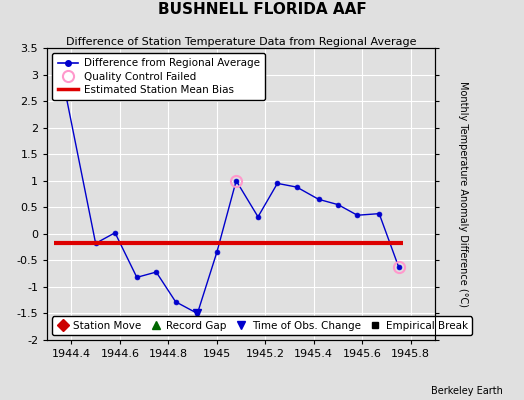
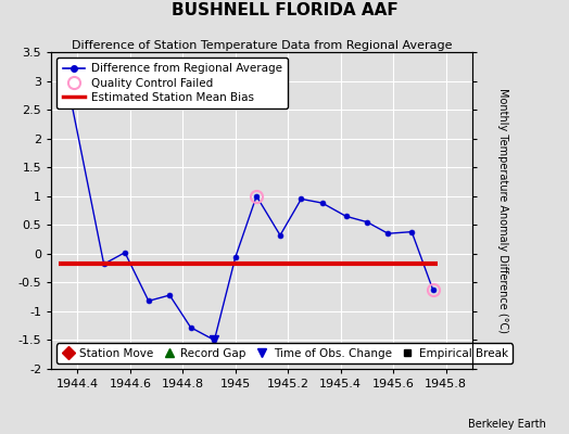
1945: -0.35 -> -0.06
